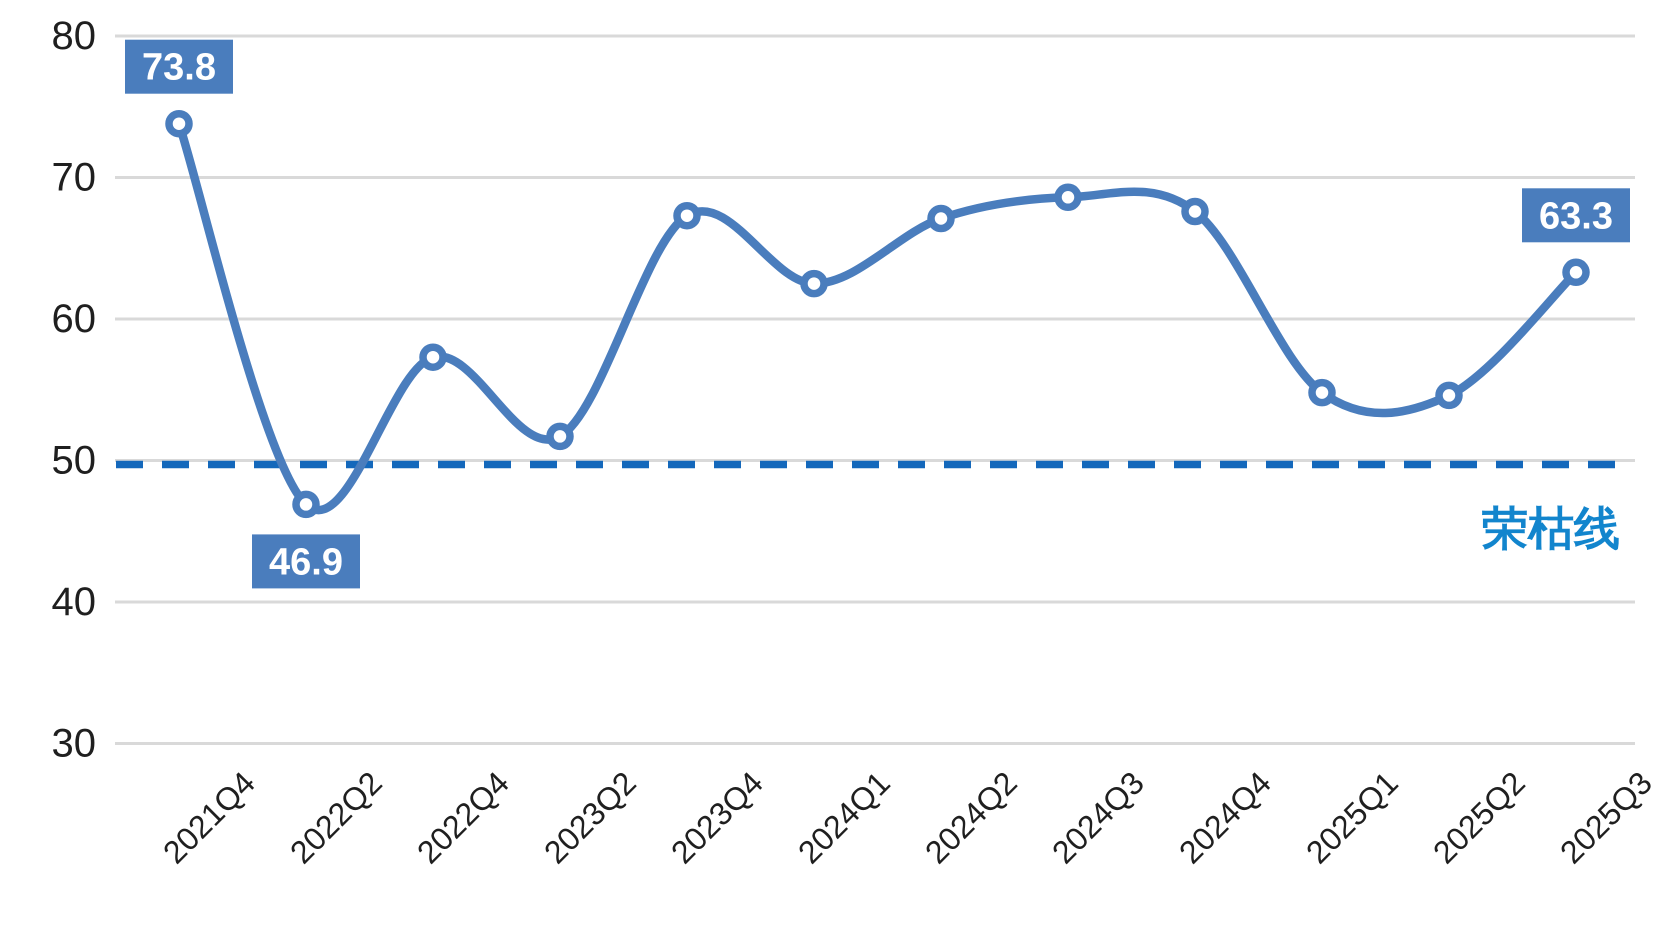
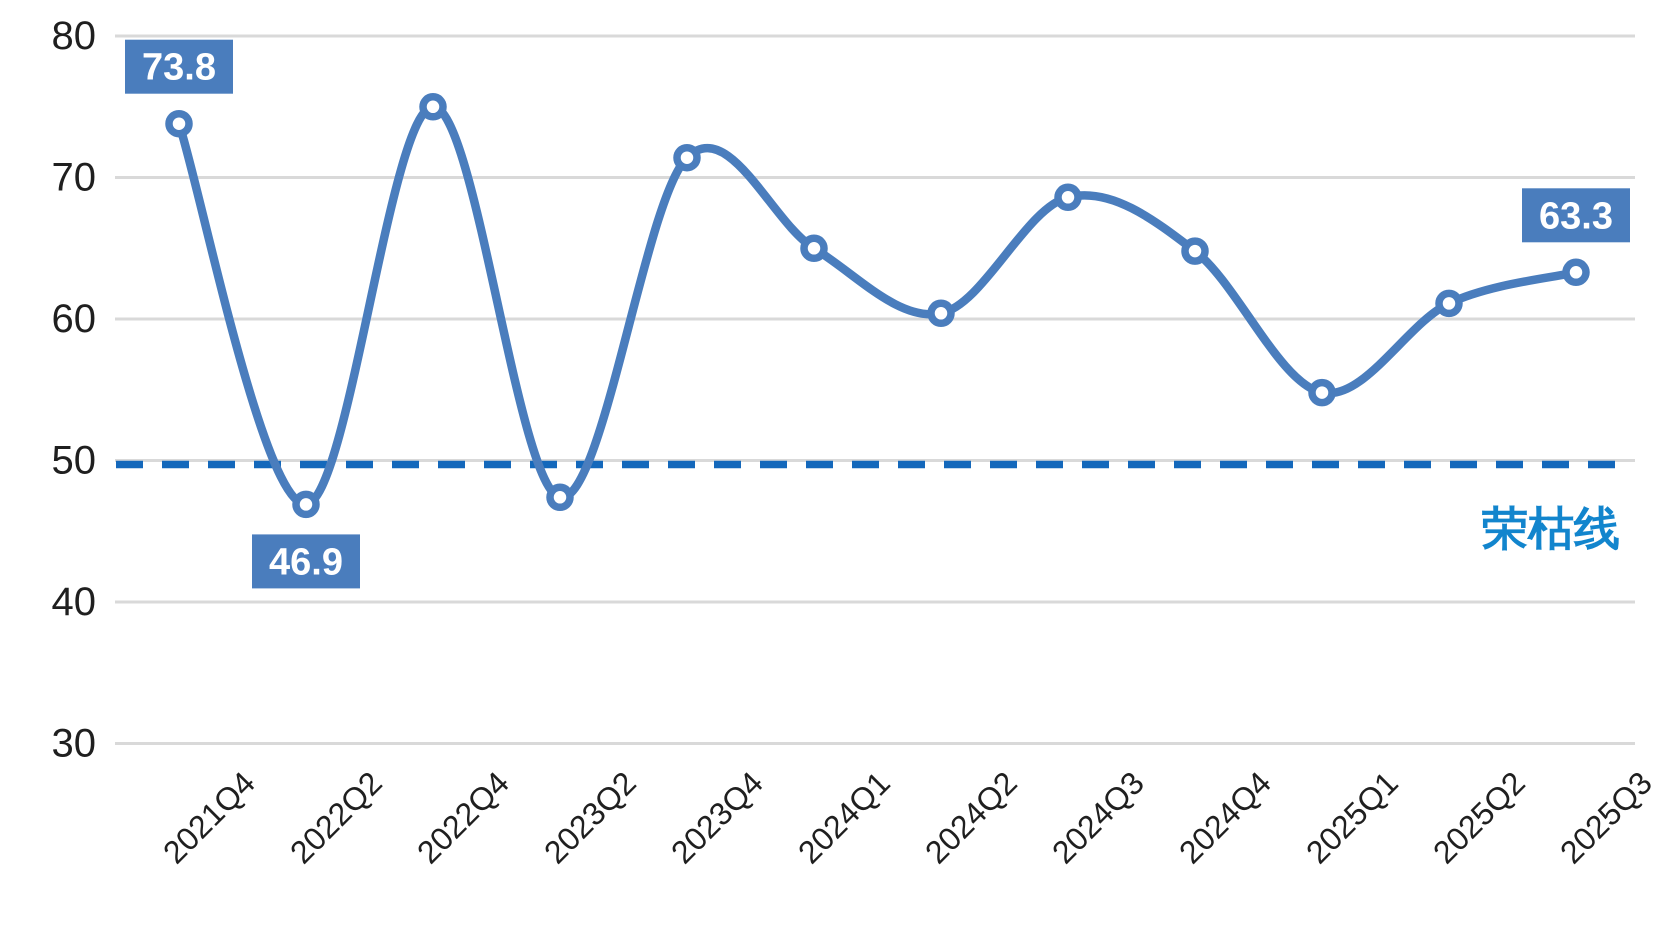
2022Q4: 57.3 -> 75.0
2023Q2: 51.7 -> 47.4
2023Q4: 67.3 -> 71.4
2024Q1: 62.5 -> 65.0
2024Q2: 67.1 -> 60.4
2024Q4: 67.6 -> 64.8
2025Q2: 54.6 -> 61.1
